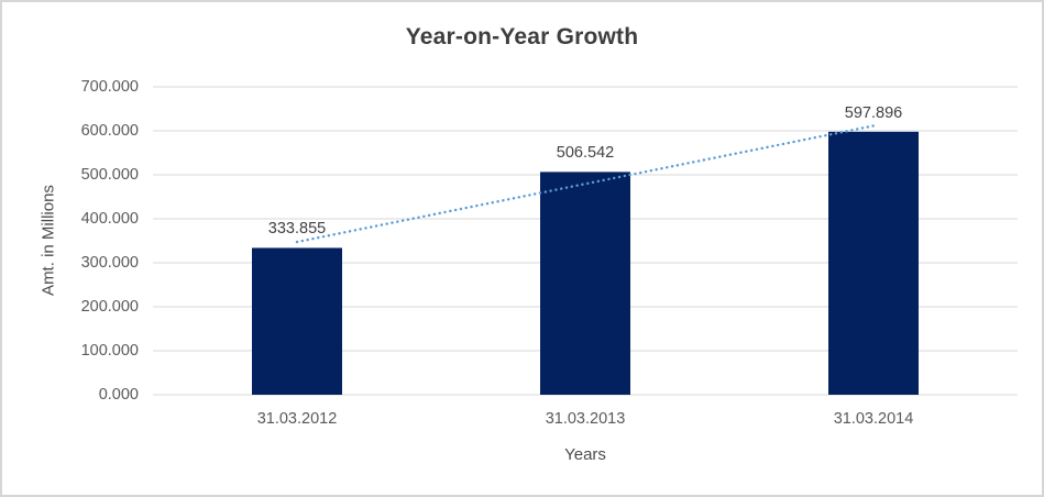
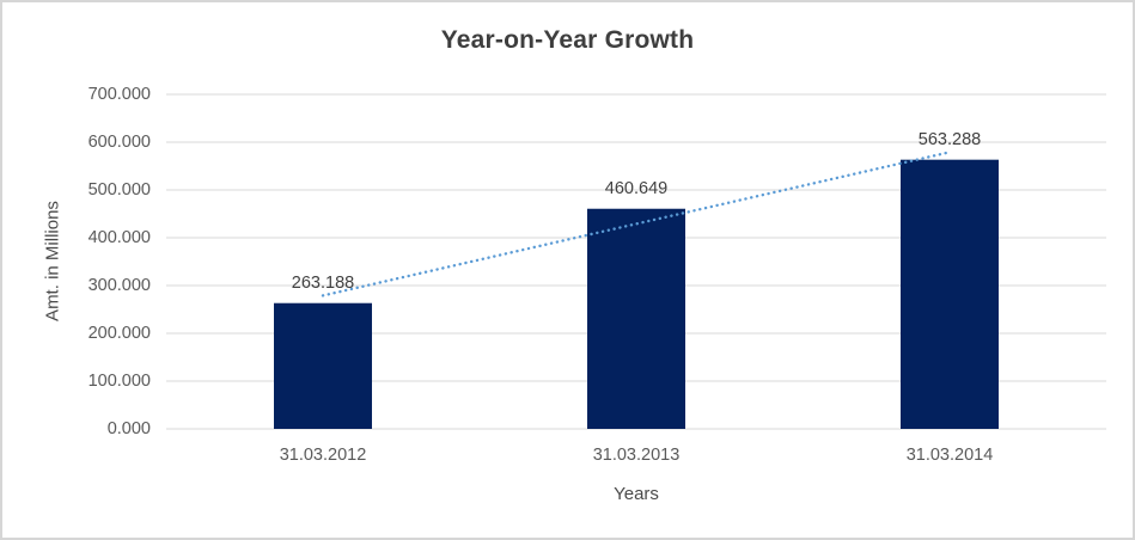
31.03.2012: 333.855 -> 263.188
31.03.2013: 506.542 -> 460.649
31.03.2014: 597.896 -> 563.288
